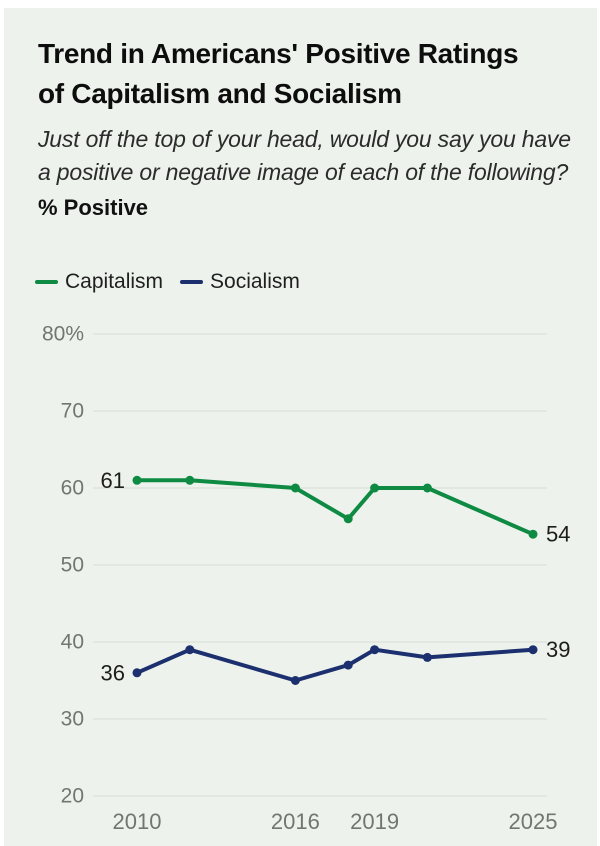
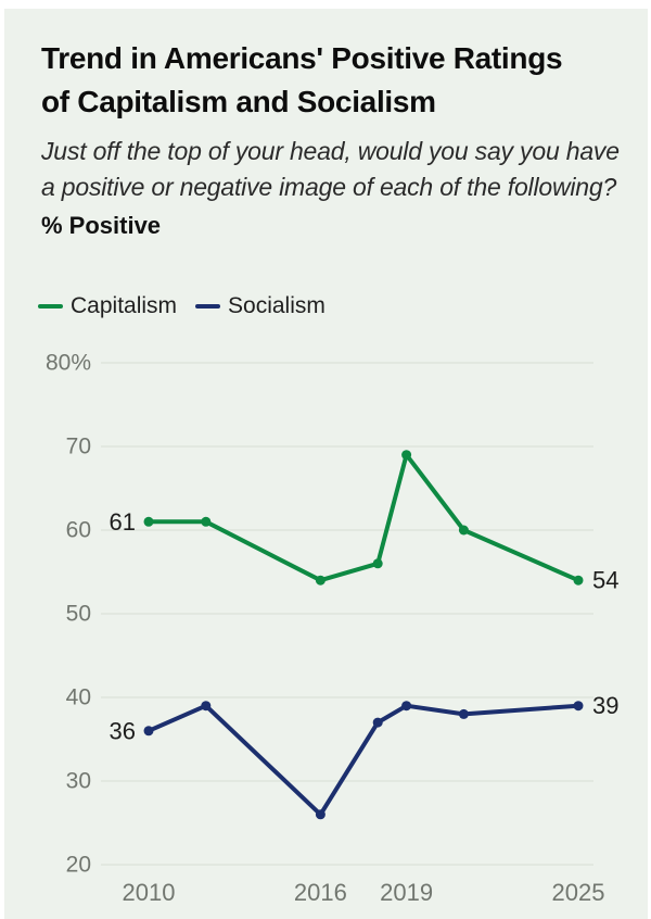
Capitalism/2016: 60% -> 54%
Socialism/2016: 35% -> 26%
Capitalism/2019: 60% -> 69%
